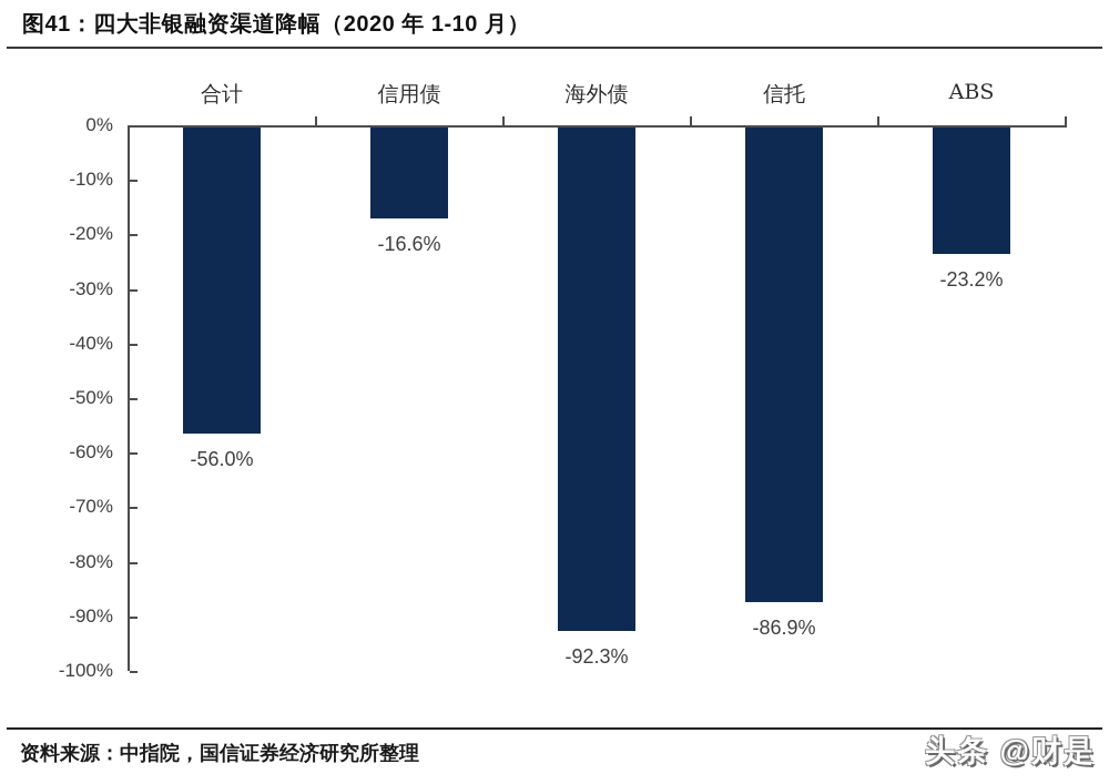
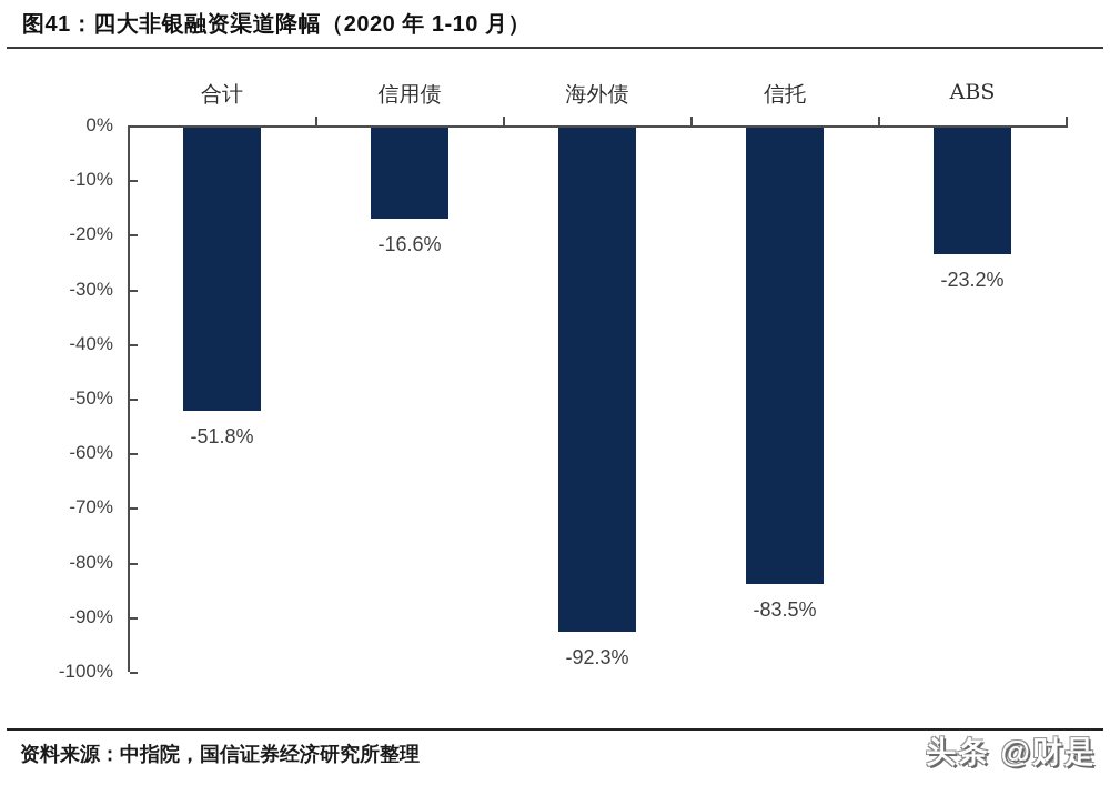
合计: -56.0% -> -51.8%
信托: -86.9% -> -83.5%
